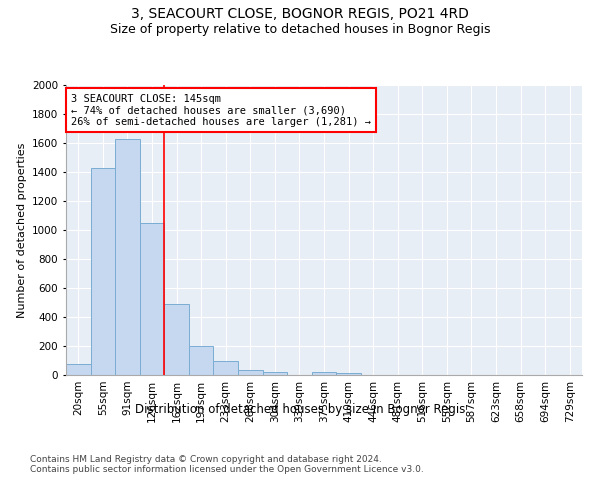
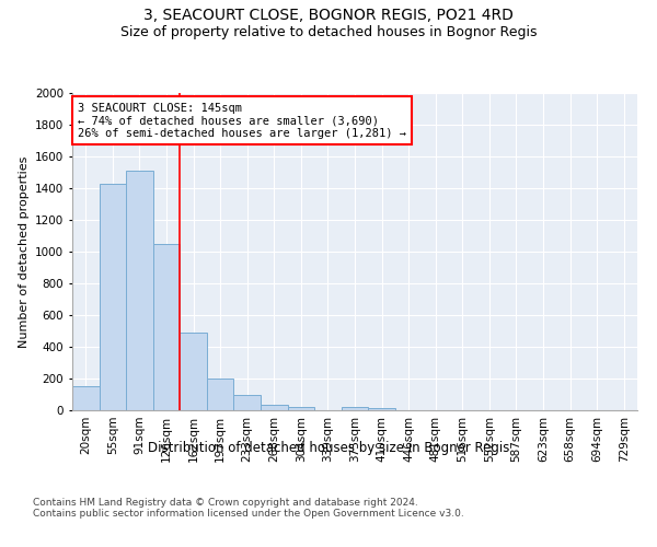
20sqm: 80 -> 150
91sqm: 1620 -> 1510
